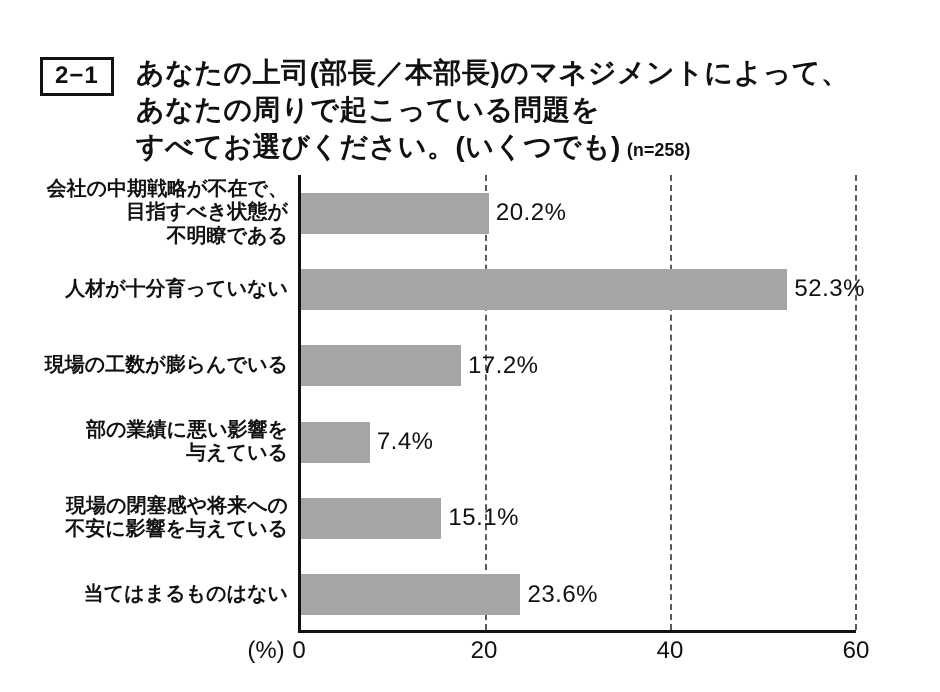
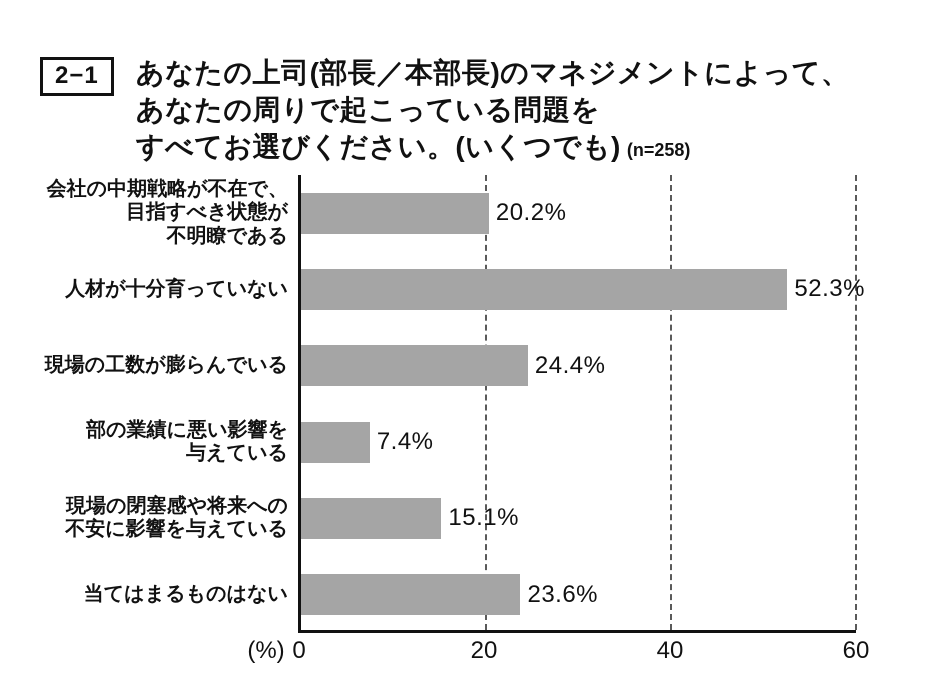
現場の工数が膨らんでいる: 17.2% -> 24.4%
